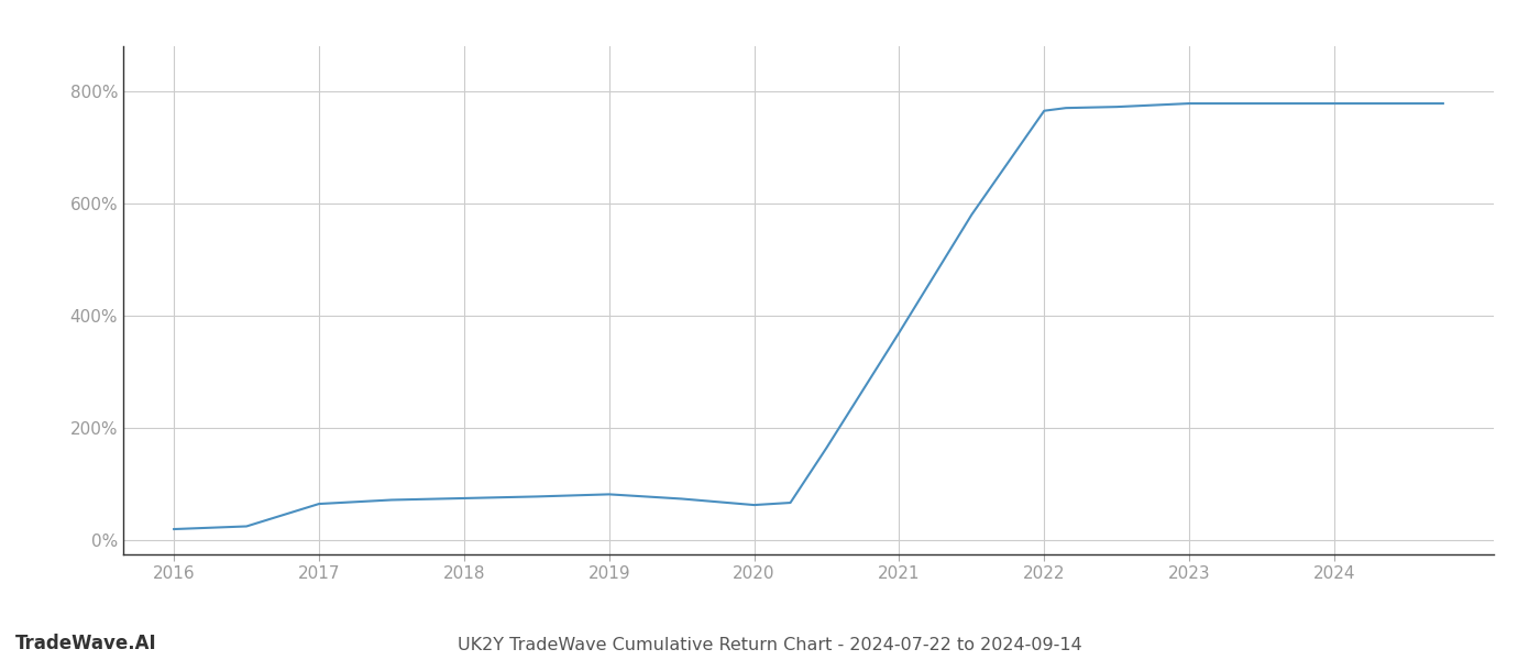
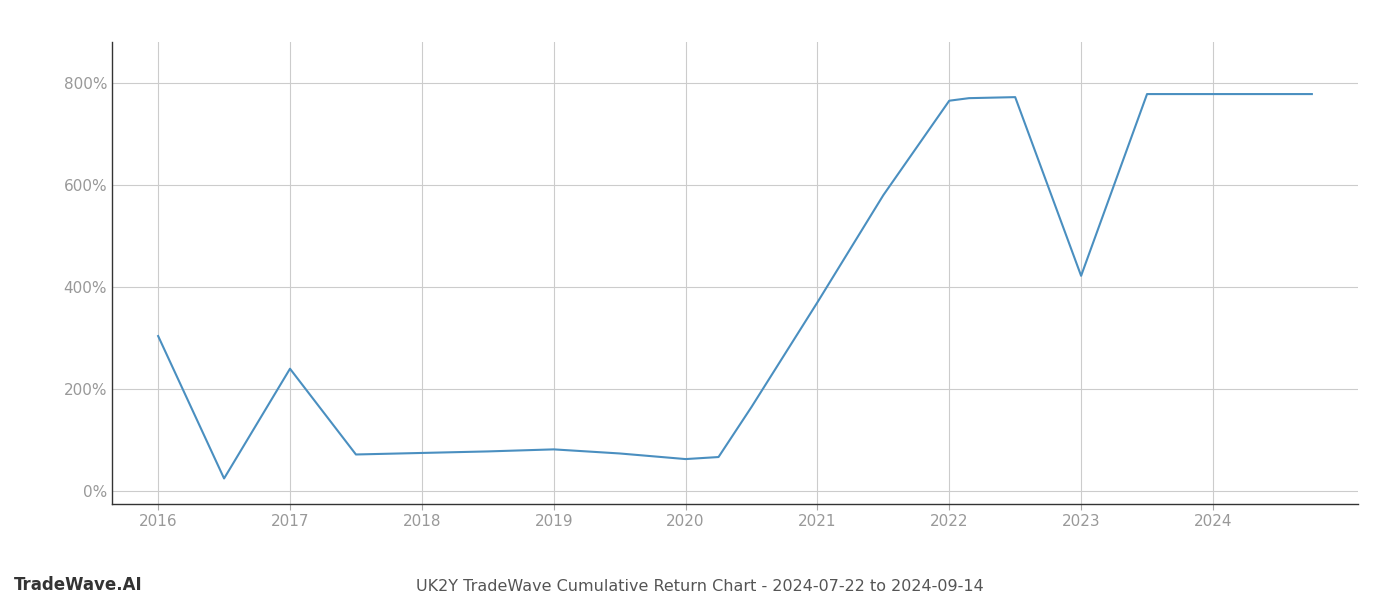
2016: 20% -> 304%
2017: 65% -> 240%
2023: 778% -> 422%
